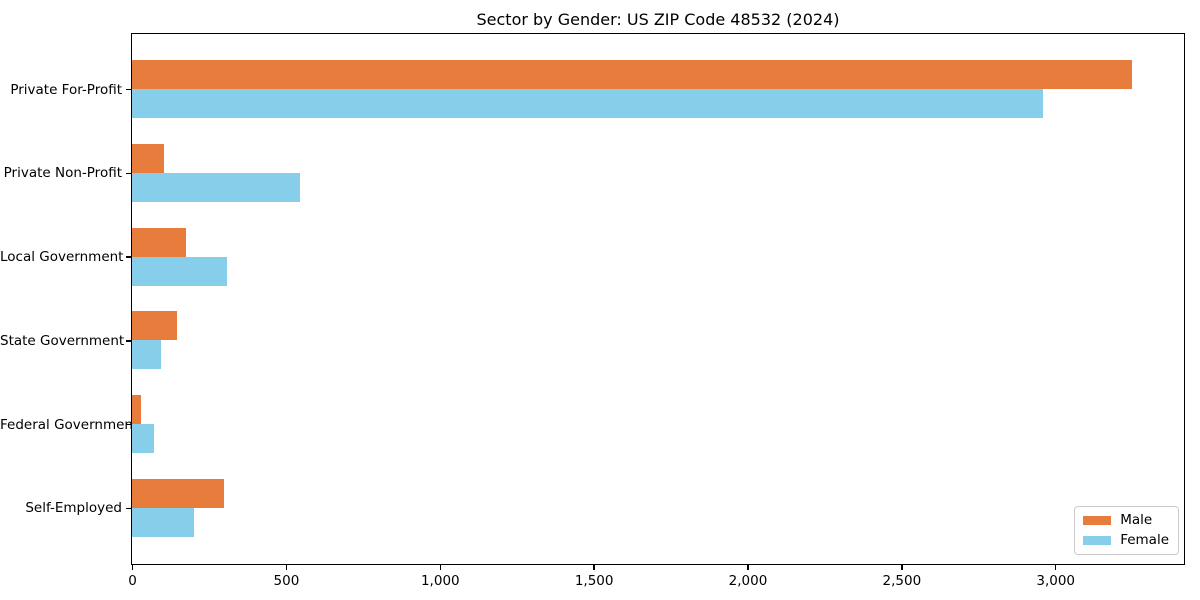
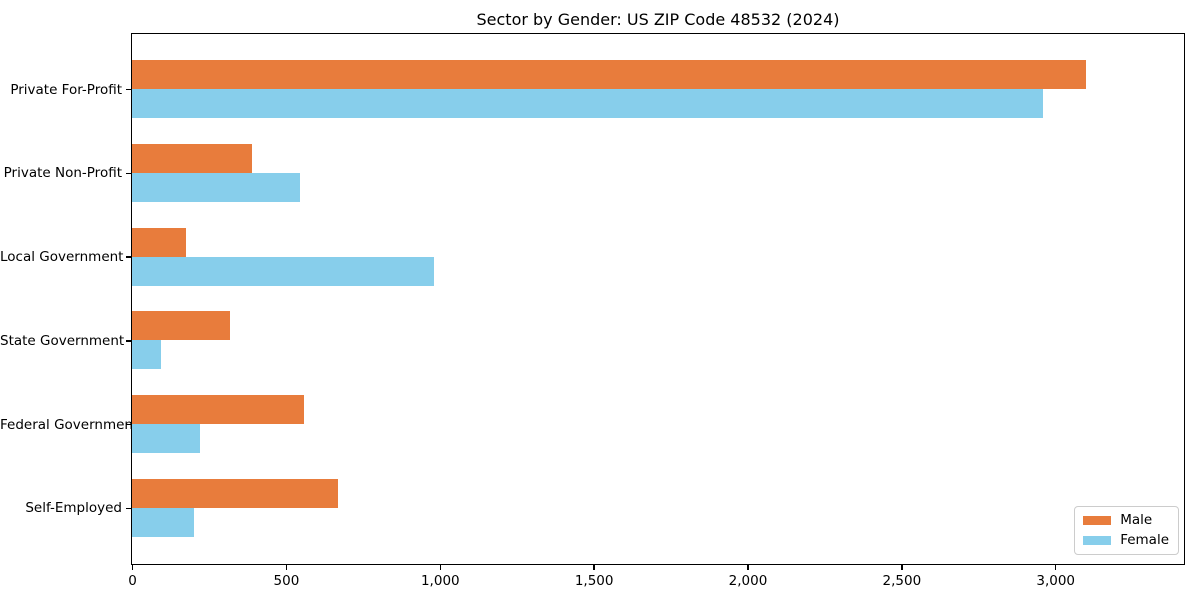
Male/Private For-Profit: 3250 -> 3100
Male/Private Non-Profit: 100 -> 390
Female/Local Government: 310 -> 980
Male/State Government: 140 -> 320
Male/Federal Government: 30 -> 560
Female/Federal Government: 70 -> 220
Male/Self-Employed: 300 -> 670
